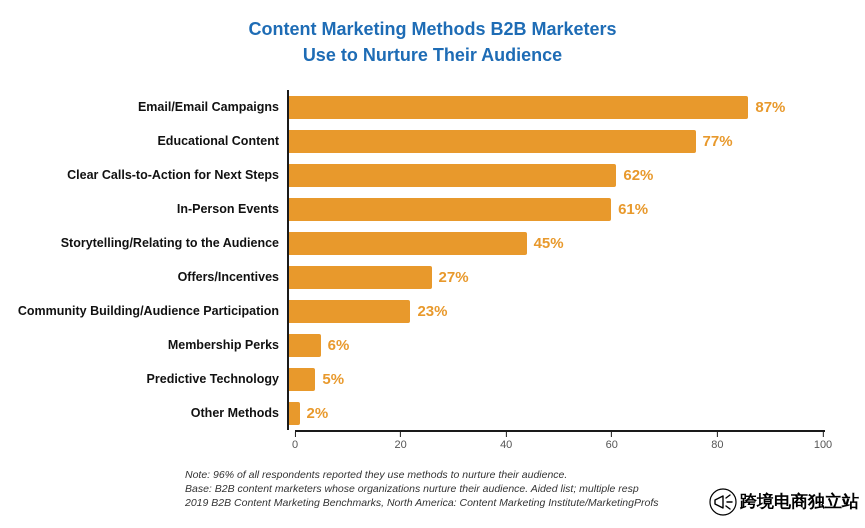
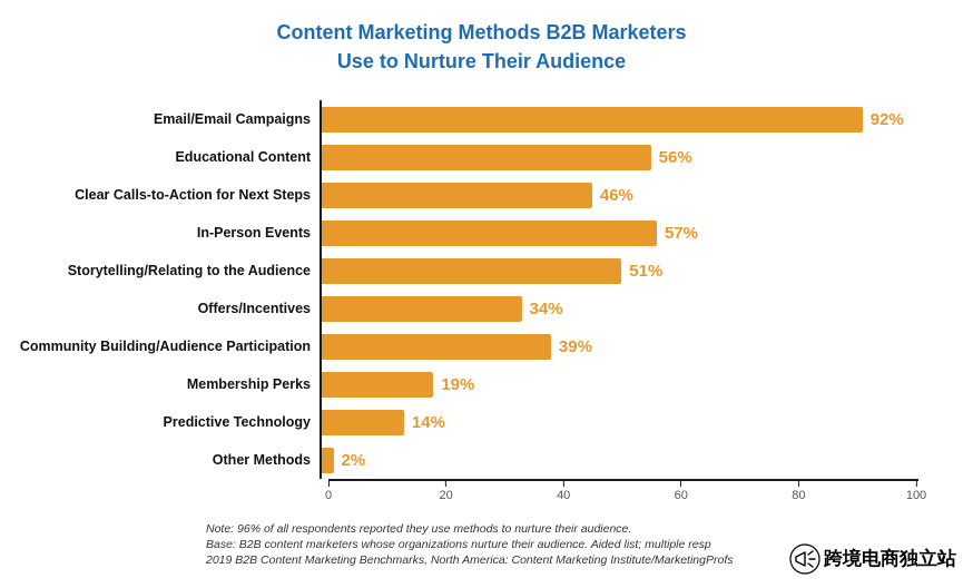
Email/Email Campaigns: 87% -> 92%
Educational Content: 77% -> 56%
Clear Calls-to-Action for Next Steps: 62% -> 46%
In-Person Events: 61% -> 57%
Storytelling/Relating to the Audience: 45% -> 51%
Offers/Incentives: 27% -> 34%
Community Building/Audience Participation: 23% -> 39%
Membership Perks: 6% -> 19%
Predictive Technology: 5% -> 14%
